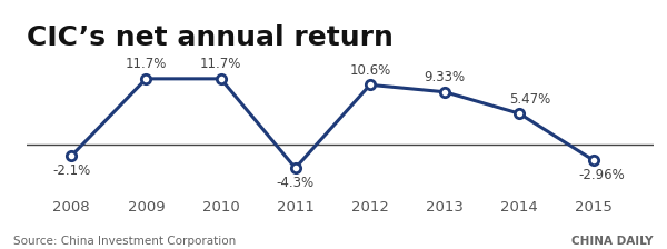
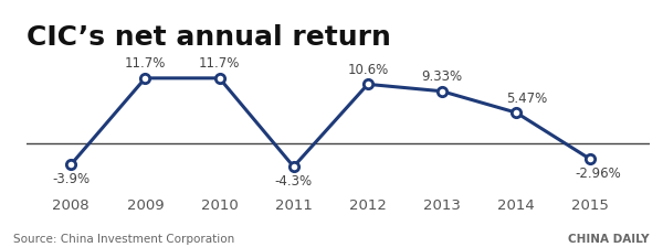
2008: -2.1% -> -3.9%
